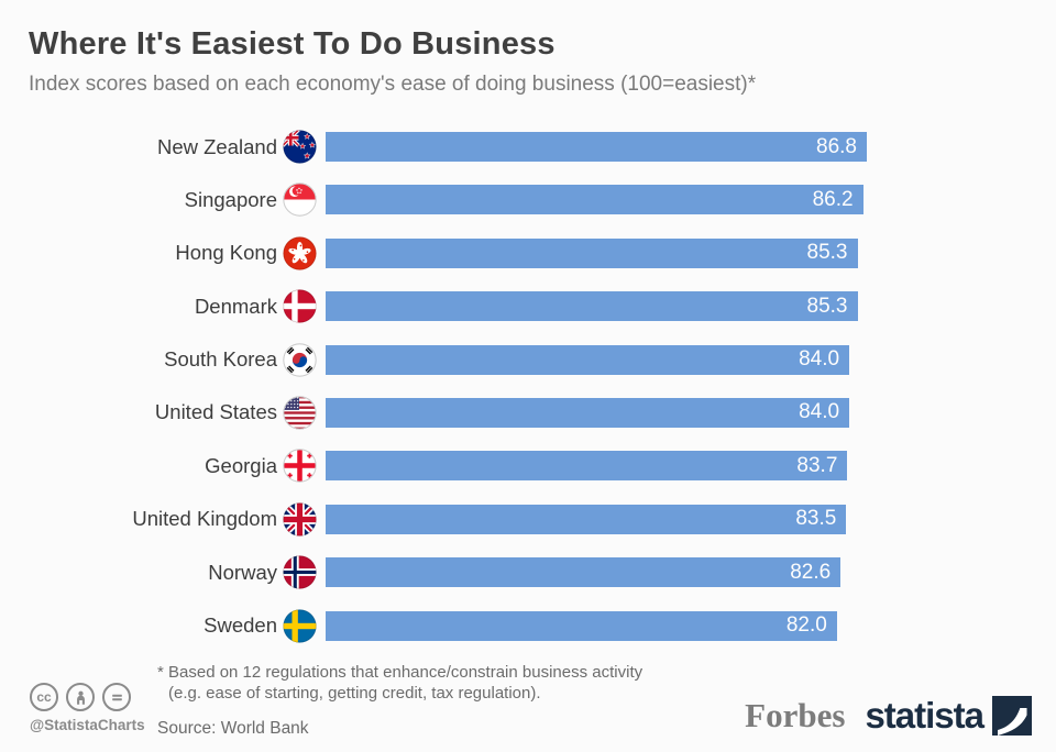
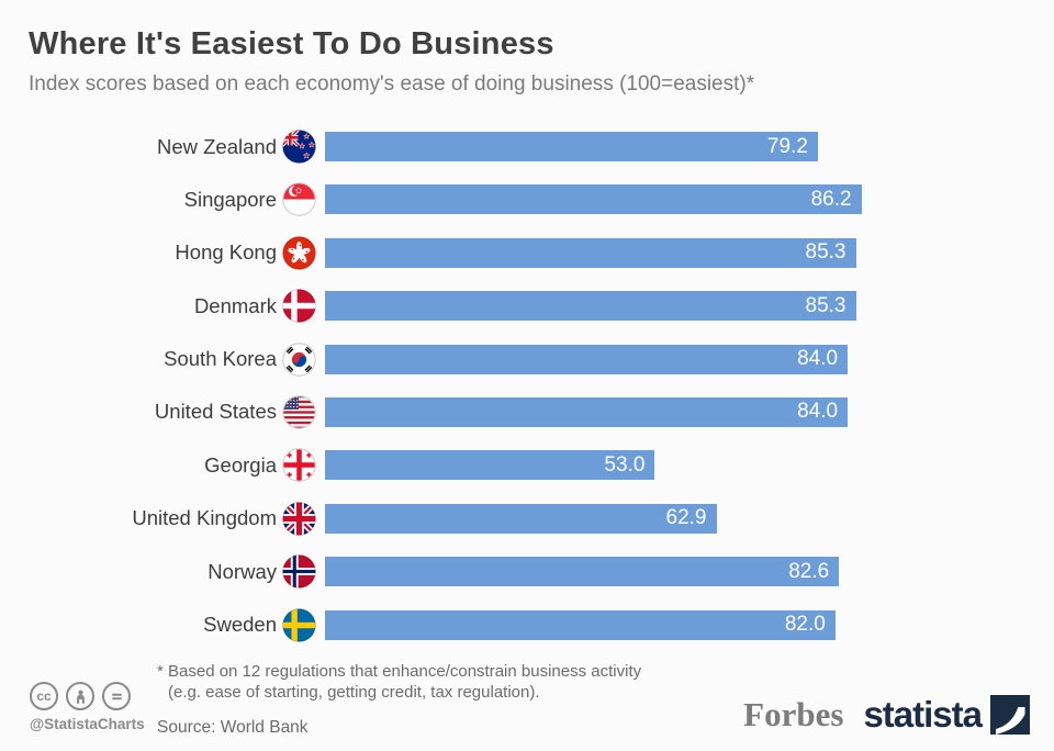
New Zealand: 86.8 -> 79.2
Georgia: 83.7 -> 53.0
United Kingdom: 83.5 -> 62.9
